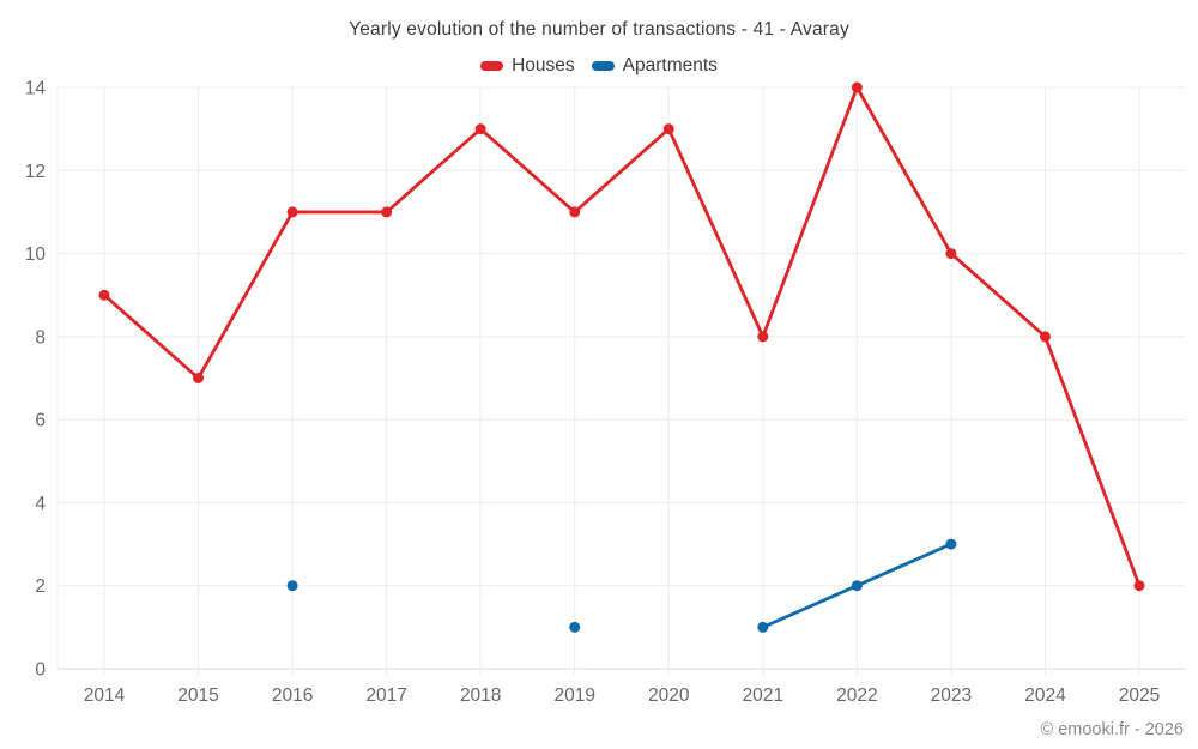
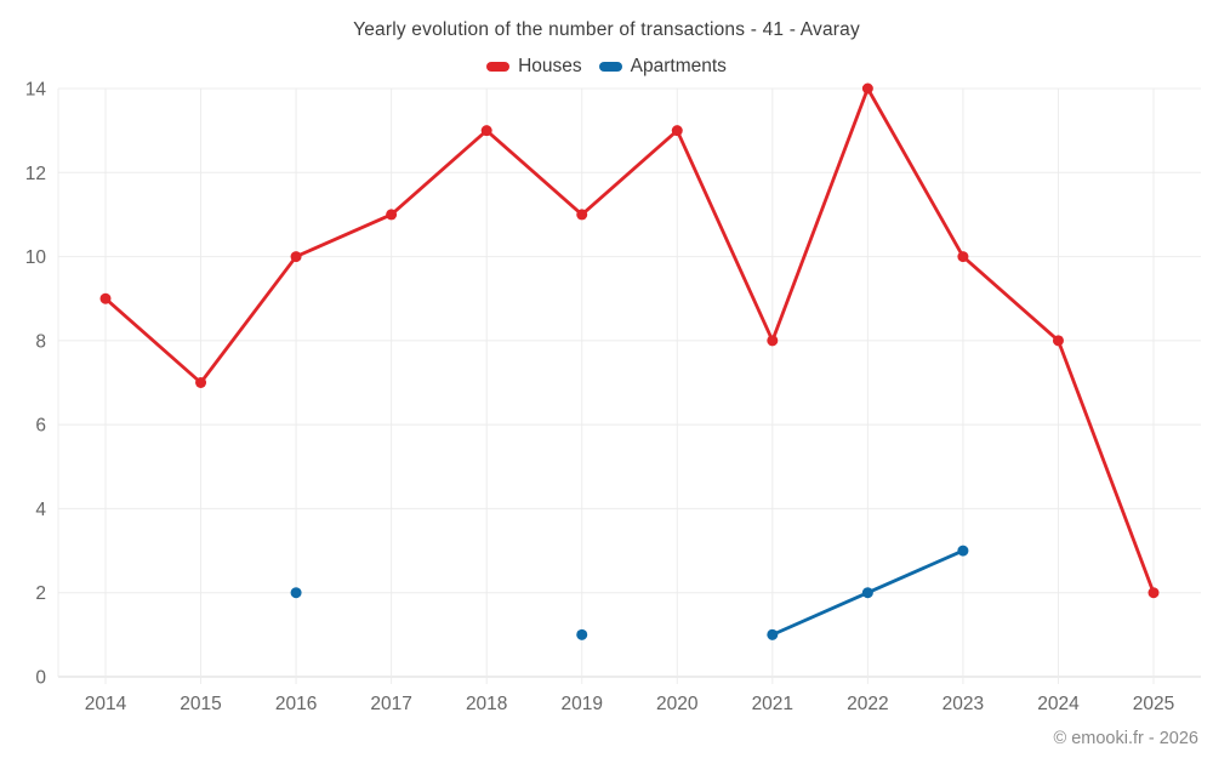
Houses/2016: 11 -> 10
